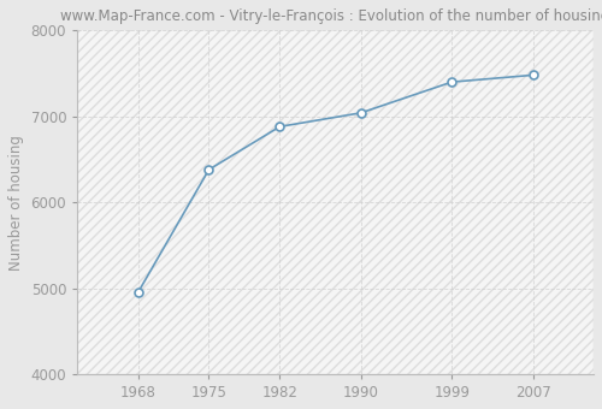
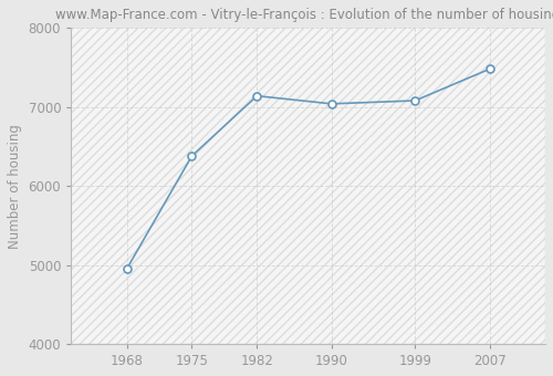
1982: 6880 -> 7140
1999: 7400 -> 7080
